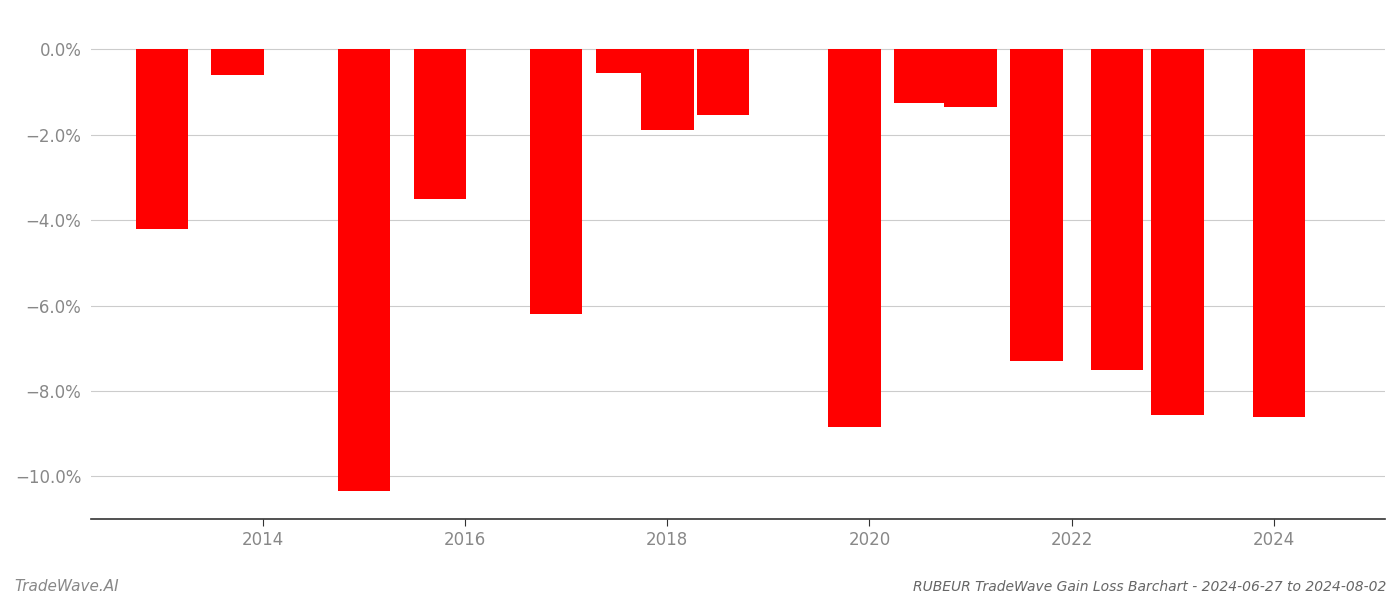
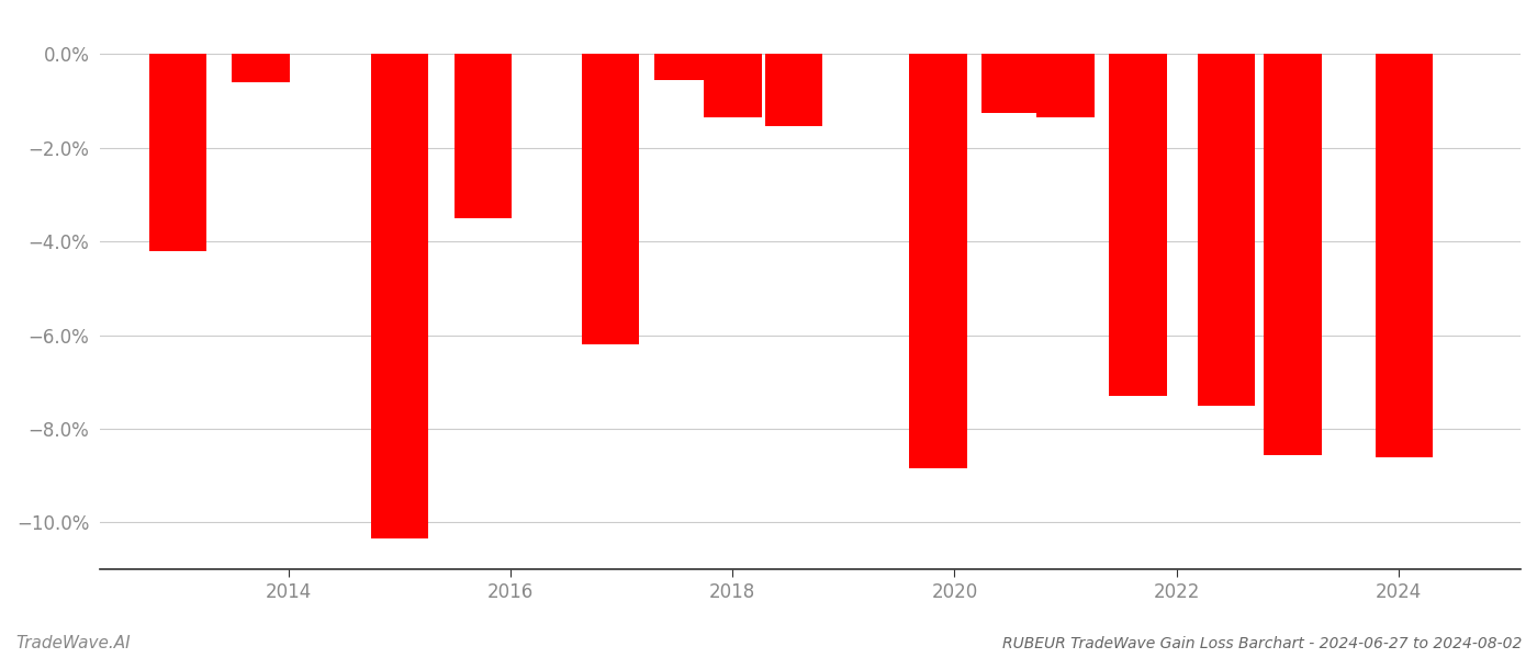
2018: -1.90% -> -1.35%
